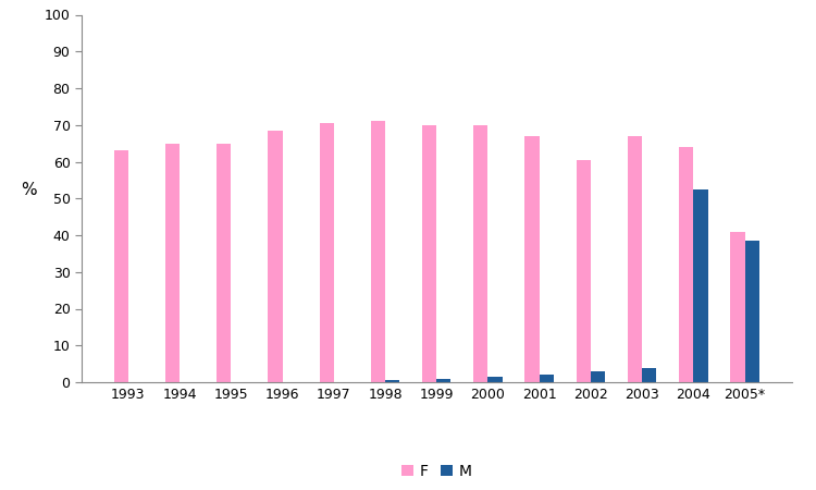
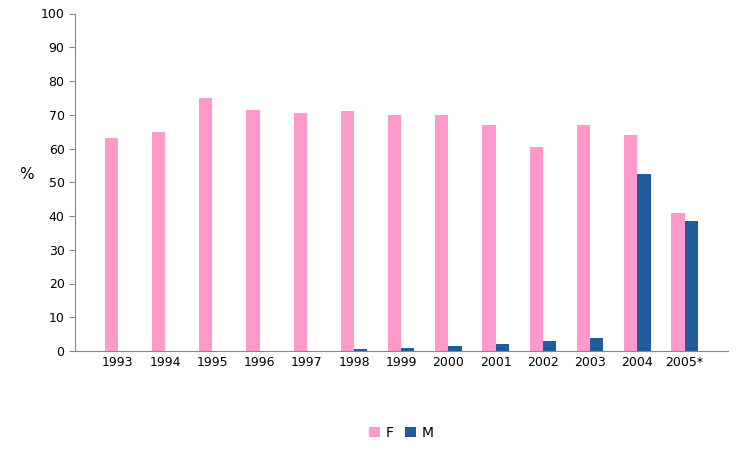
F/1995: 65.0 -> 75.0
F/1996: 68.5 -> 71.5
